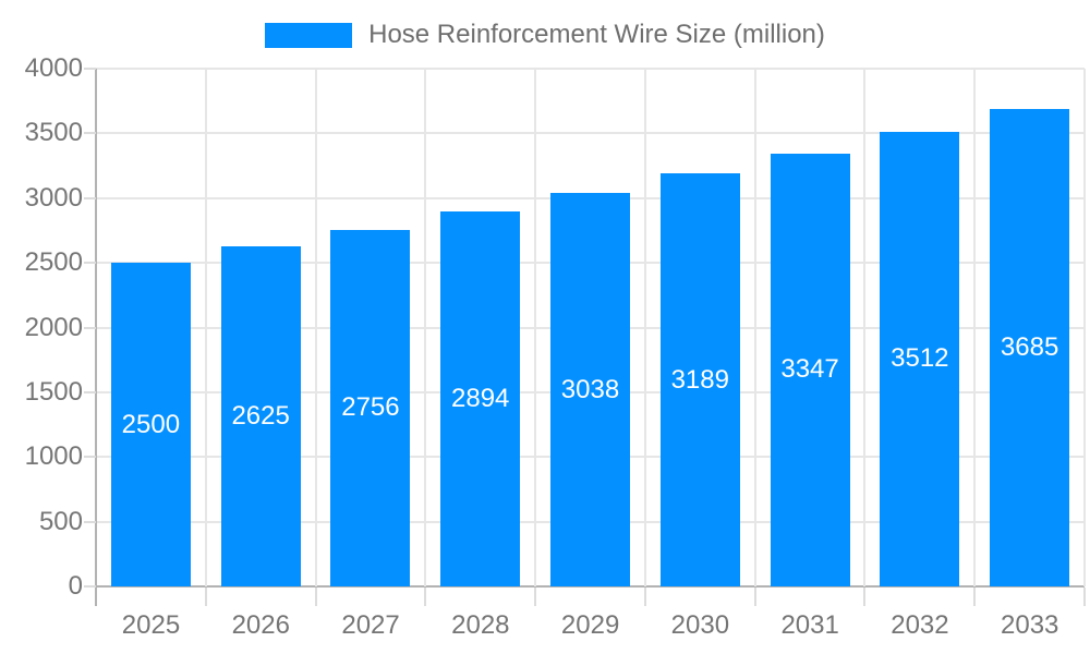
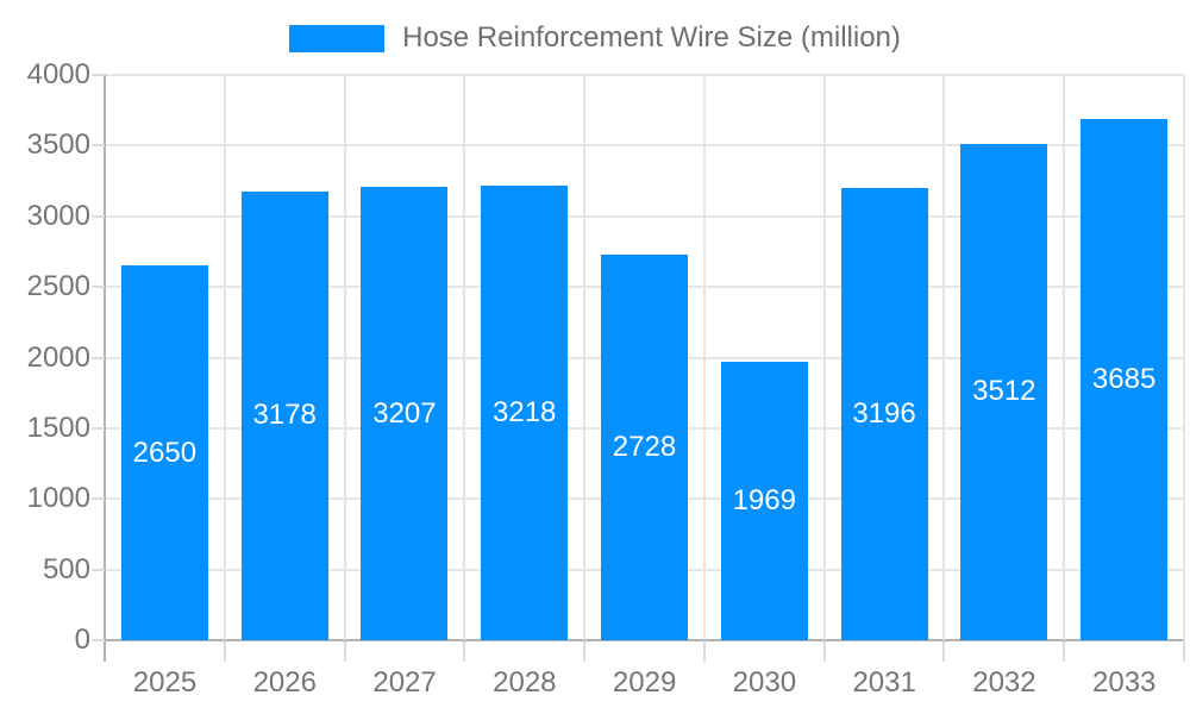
2025: 2500 -> 2650
2026: 2625 -> 3178
2027: 2756 -> 3207
2028: 2894 -> 3218
2029: 3038 -> 2728
2030: 3189 -> 1969
2031: 3347 -> 3196
